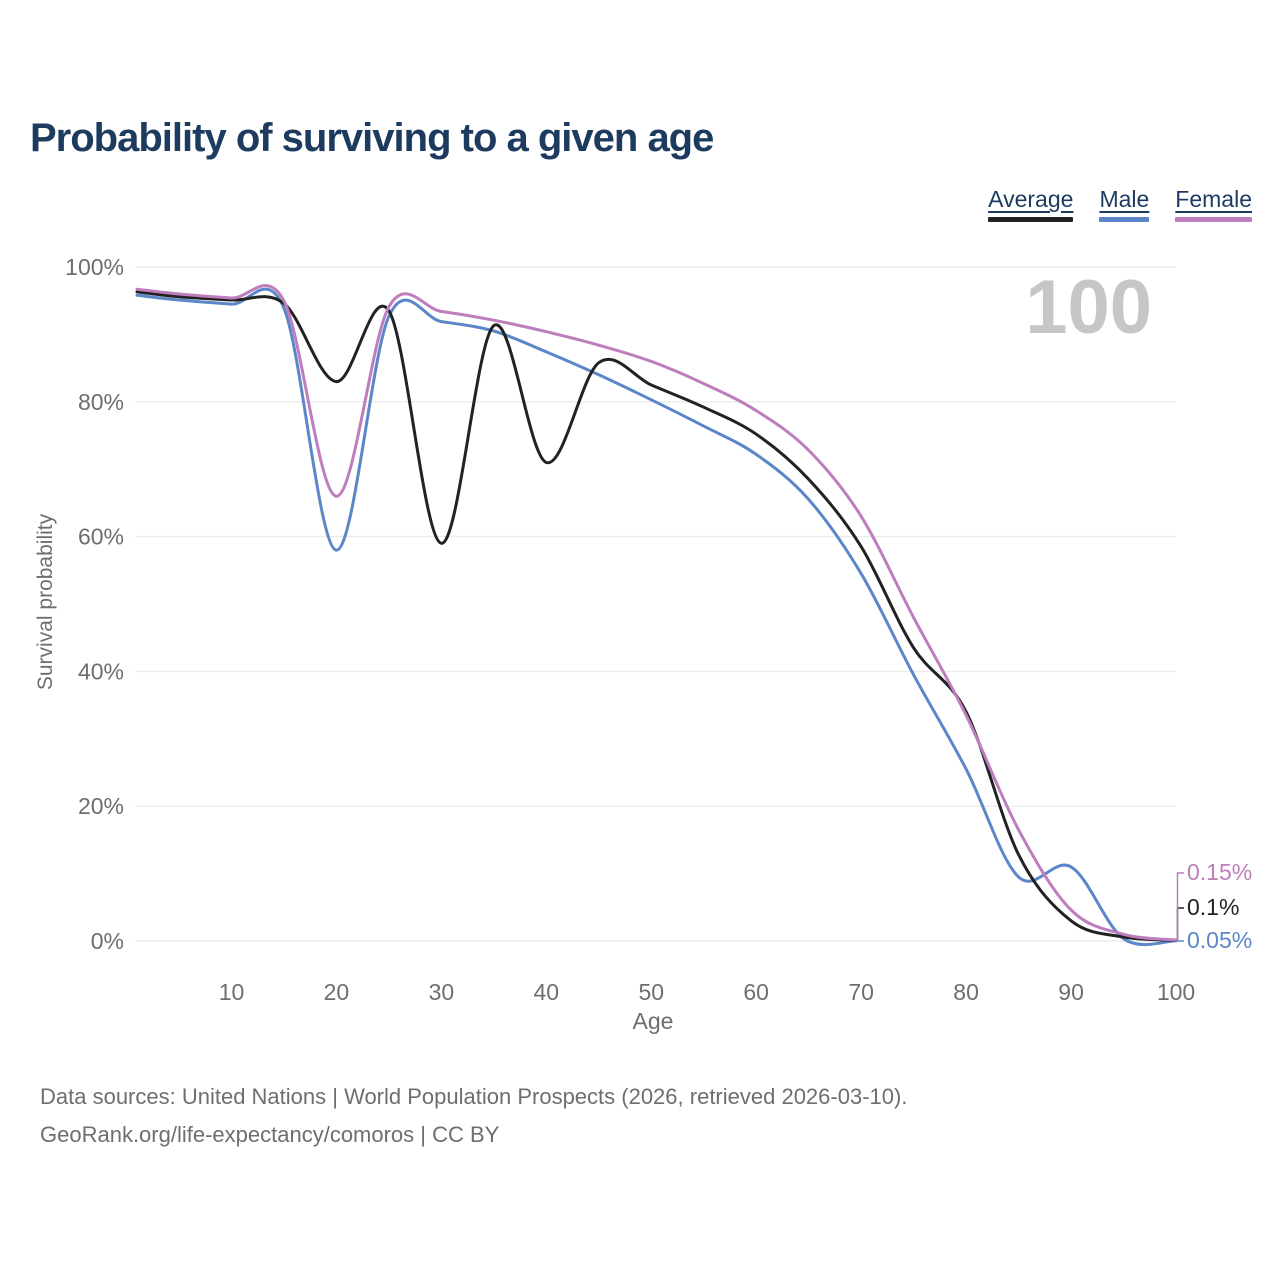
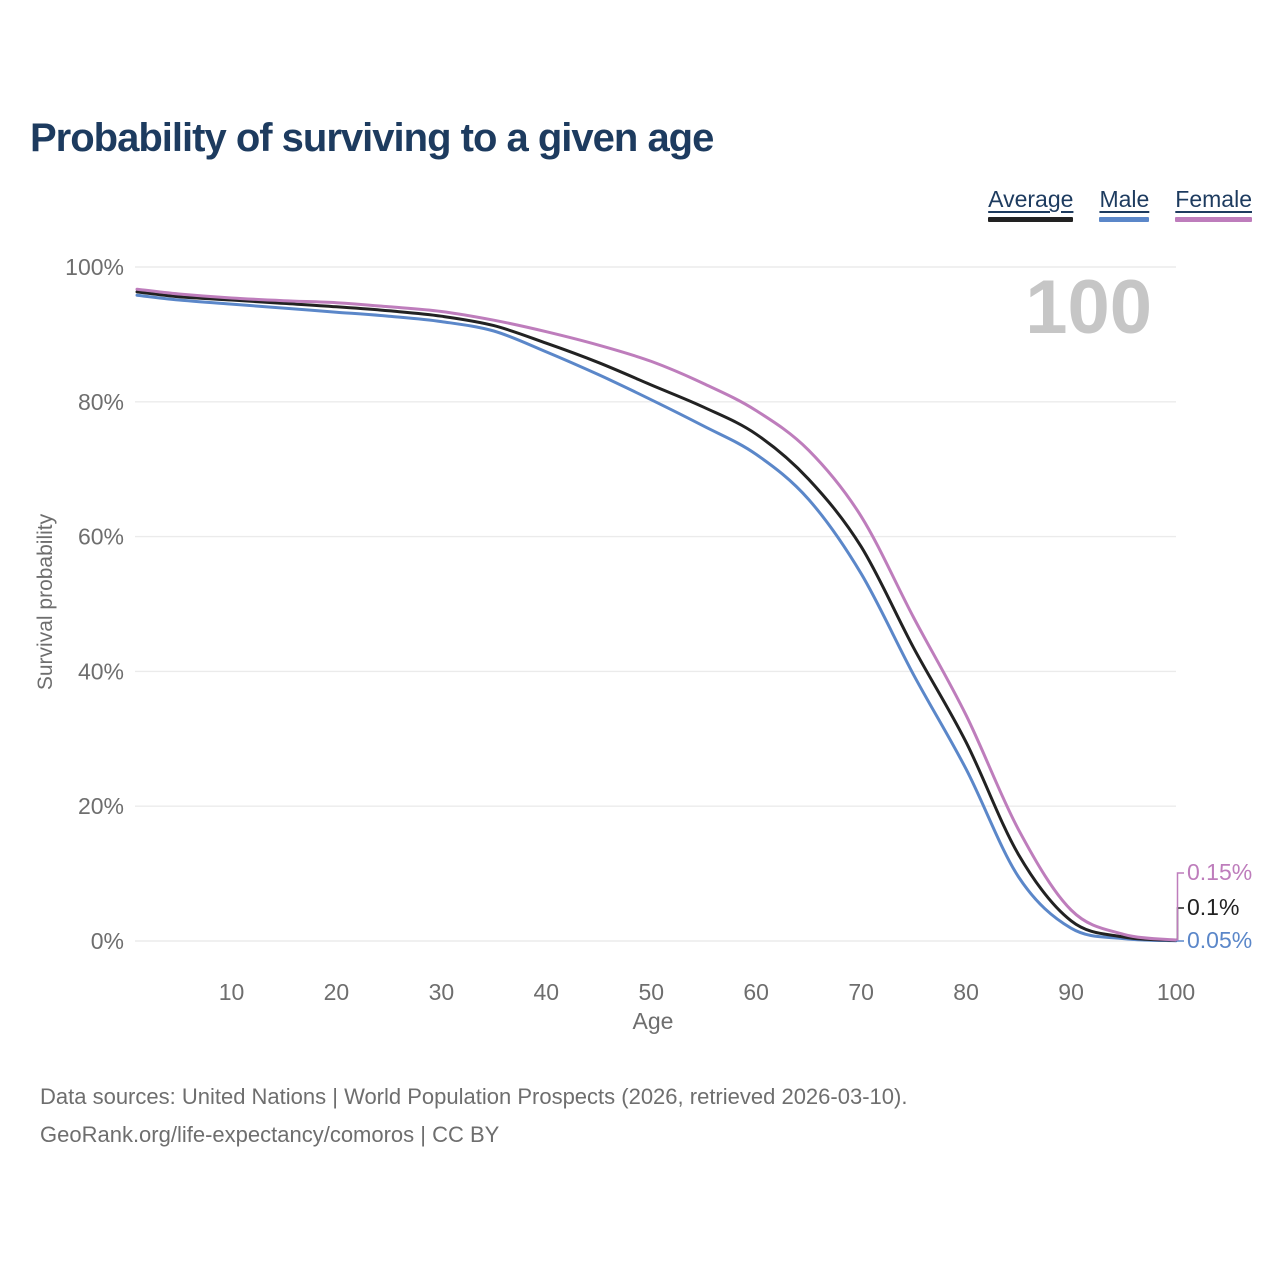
Average/20: 83% -> 94%
Male/20: 58% -> 93%
Female/20: 66% -> 95%
Average/30: 59% -> 93%
Average/40: 71% -> 89%
Average/80: 34% -> 30%
Male/90: 11% -> 2%
